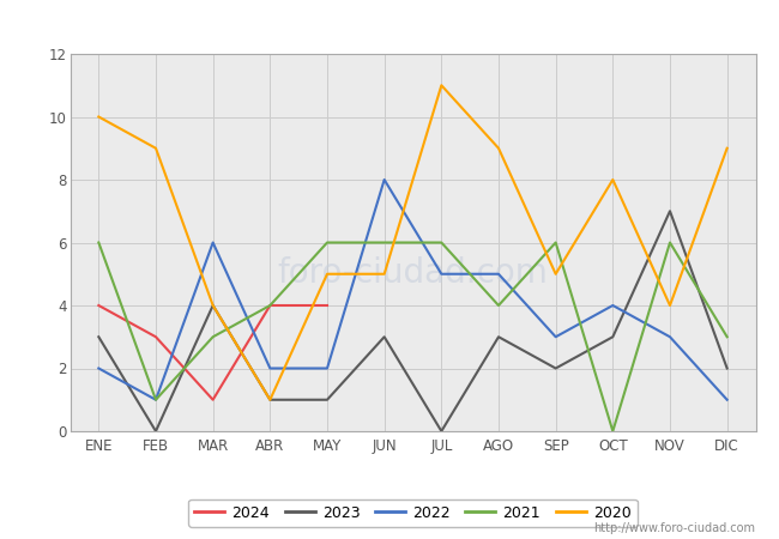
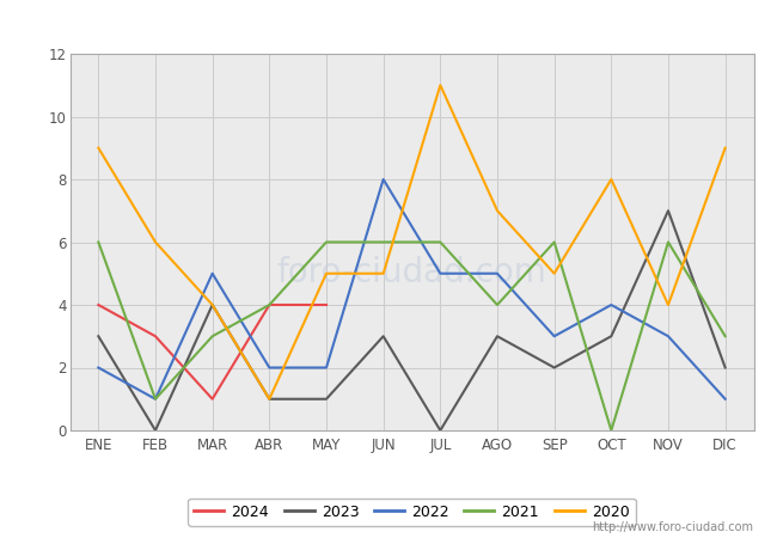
2020/ENE: 10 -> 9
2020/FEB: 9 -> 6
2022/MAR: 6 -> 5
2020/AGO: 9 -> 7
